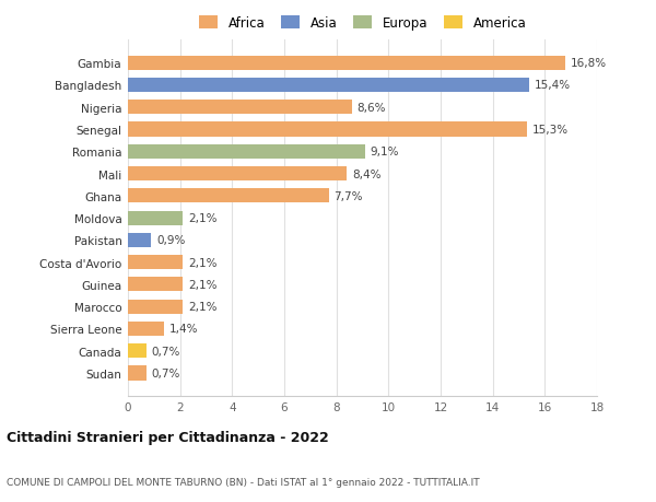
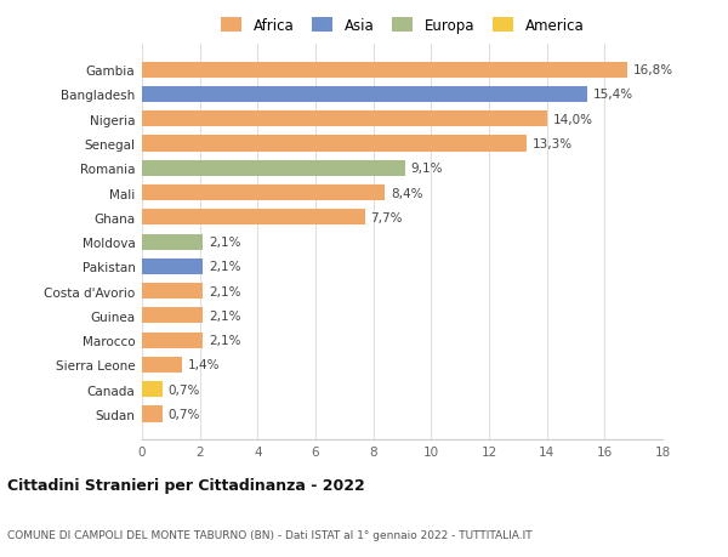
Nigeria: 8,6% -> 14,0%
Senegal: 15,3% -> 13,3%
Pakistan: 0,9% -> 2,1%
